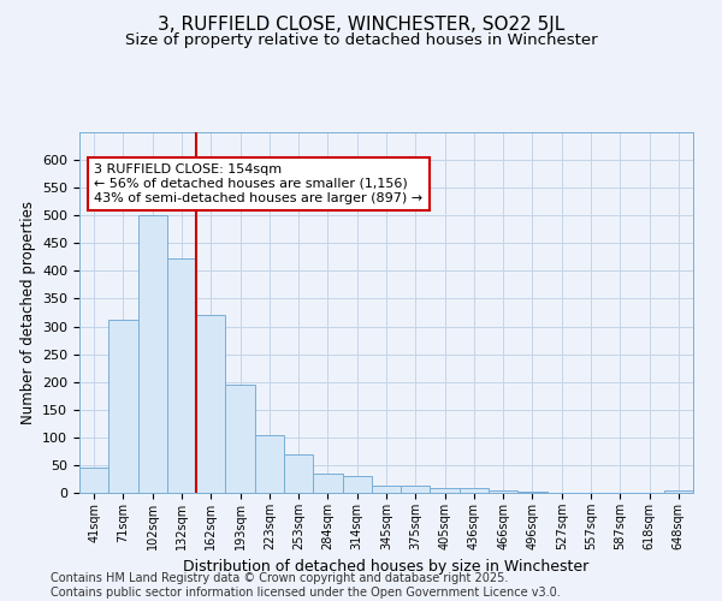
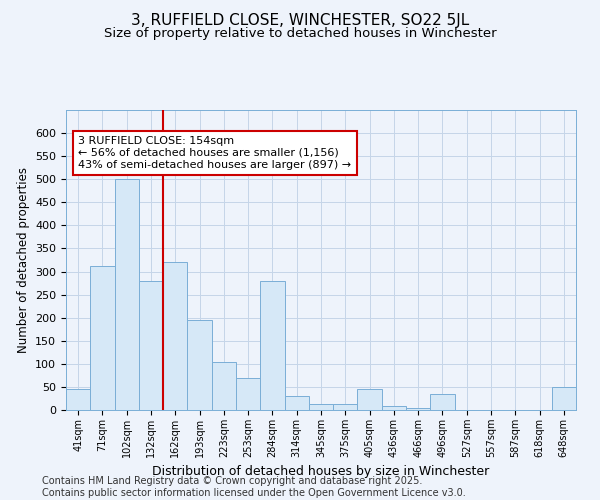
132sqm: 423 -> 280
284sqm: 35 -> 280
405sqm: 8 -> 45
496sqm: 2 -> 35
648sqm: 4 -> 50
